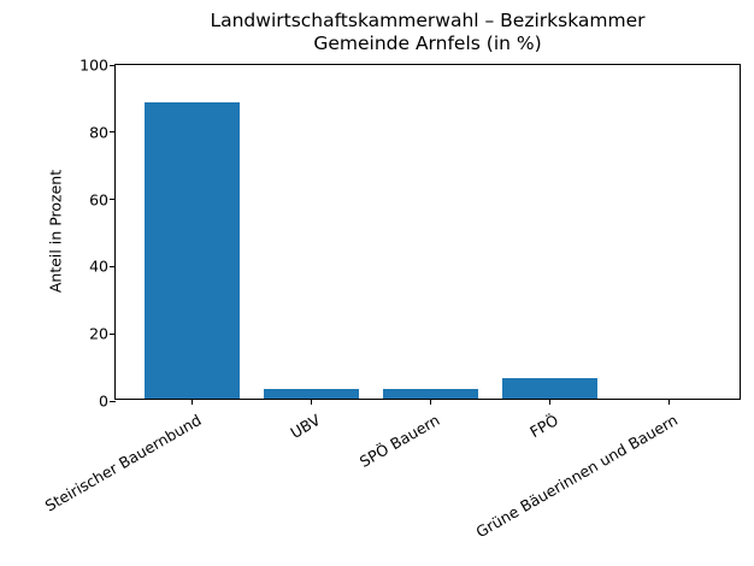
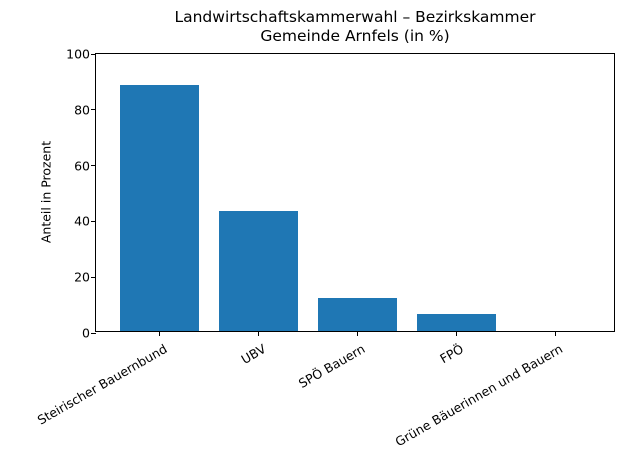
UBV: 3 -> 43
SPÖ Bauern: 3 -> 12
